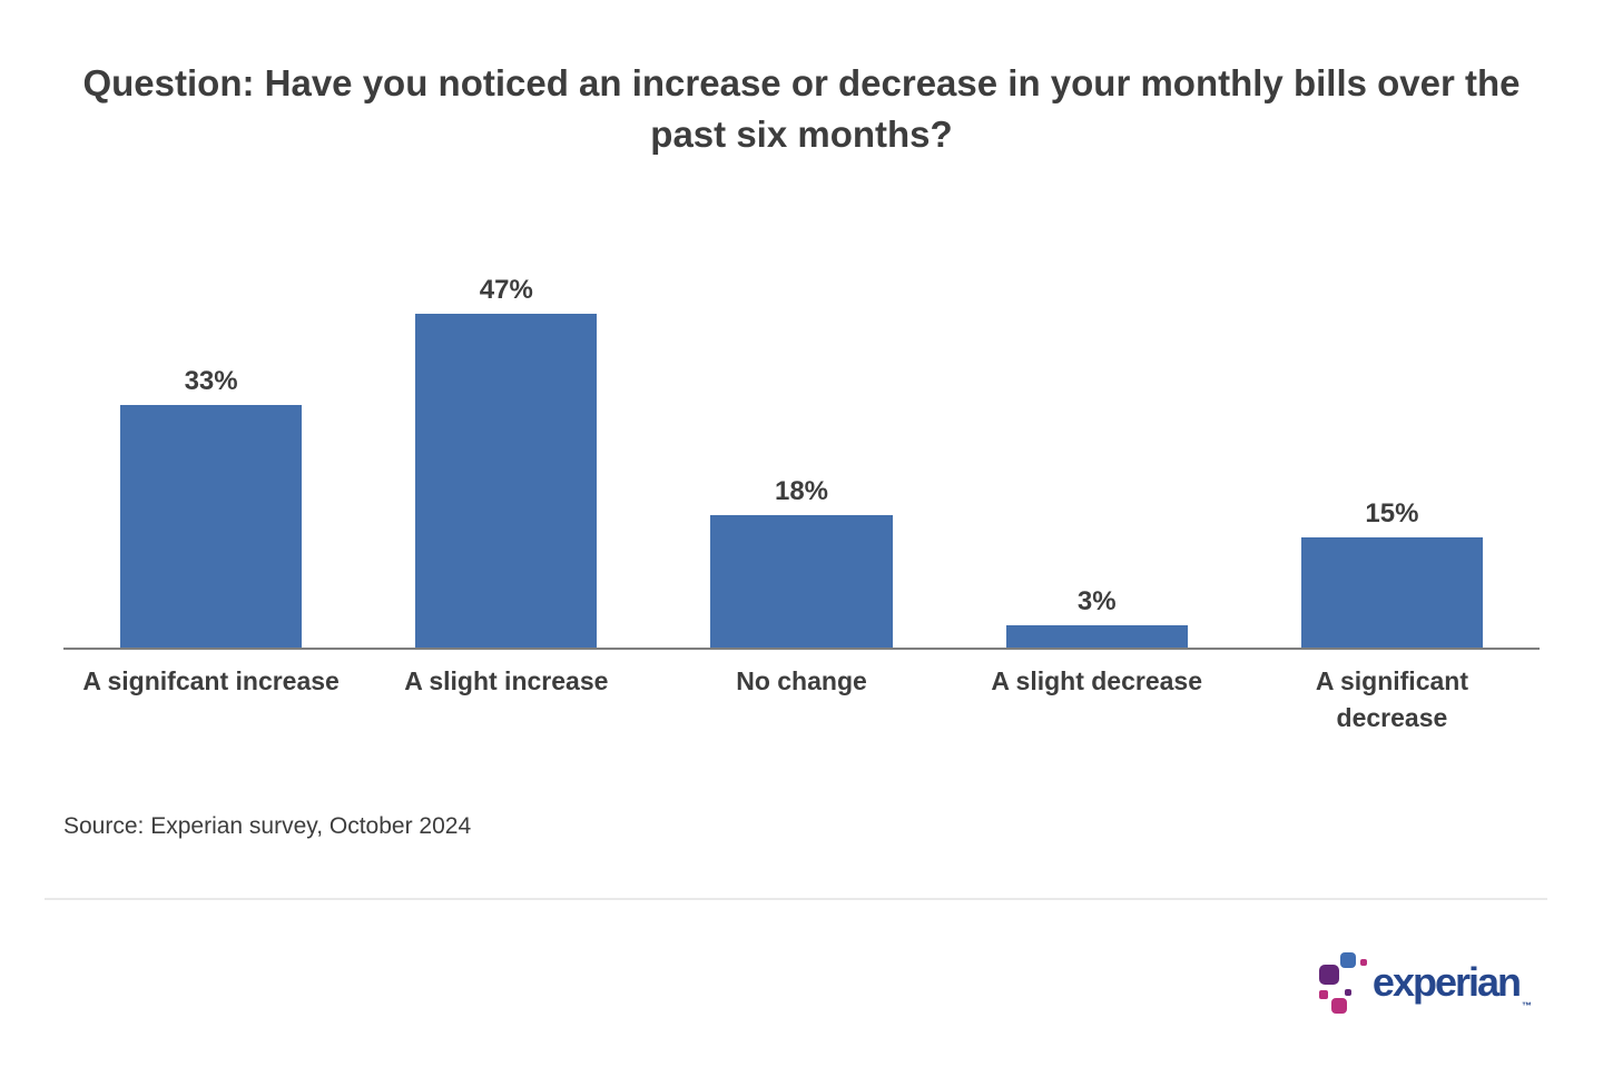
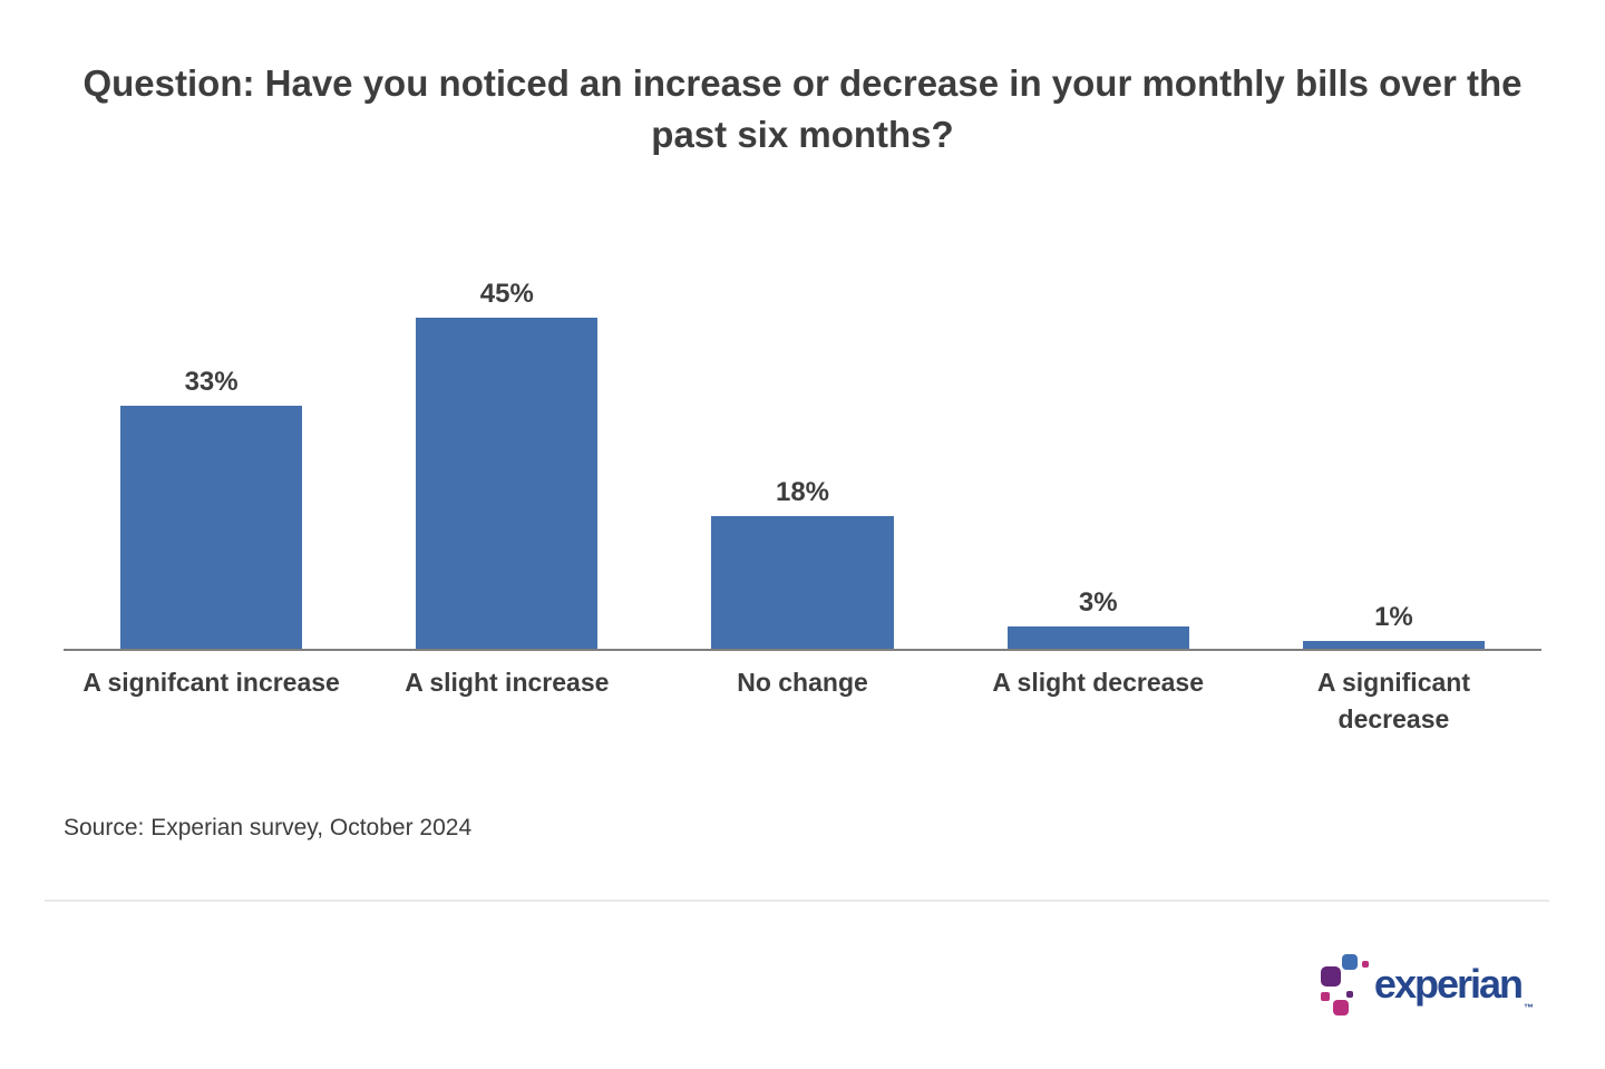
A slight increase: 47% -> 45%
A significant decrease: 15% -> 1%
